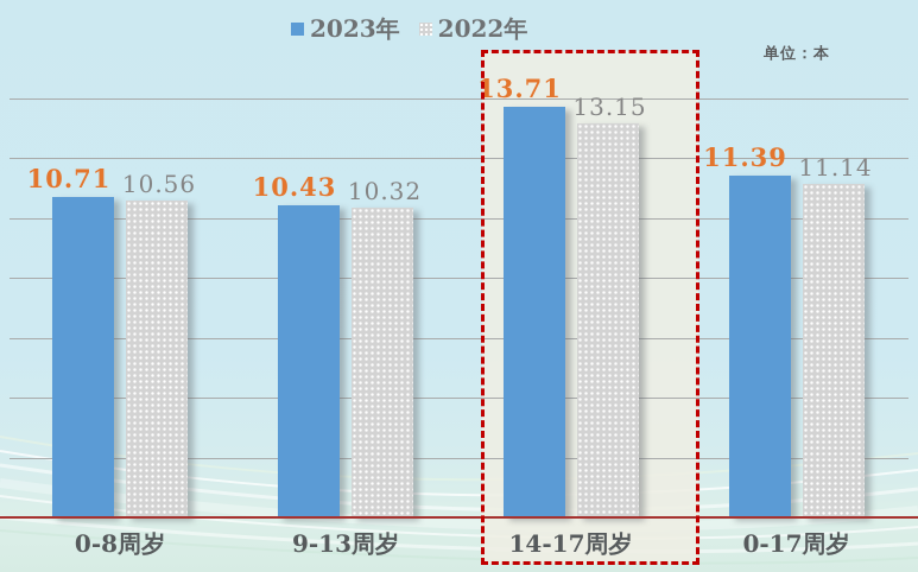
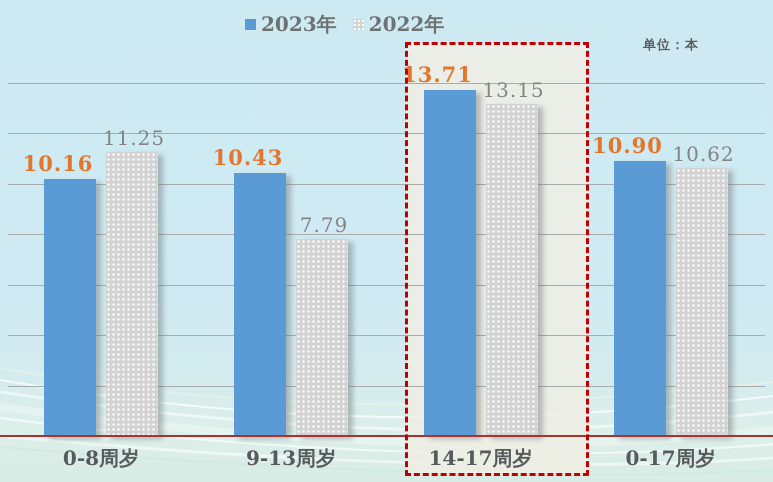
2023年/0-8周岁: 10.71 -> 10.16
2022年/0-8周岁: 10.56 -> 11.25
2022年/9-13周岁: 10.32 -> 7.79
2023年/0-17周岁: 11.39 -> 10.90
2022年/0-17周岁: 11.14 -> 10.62
